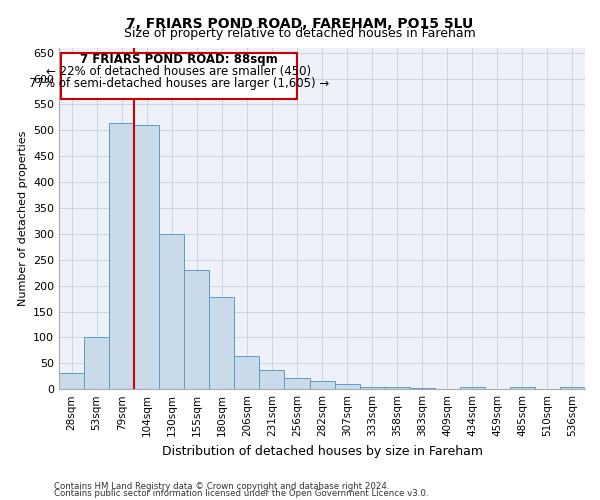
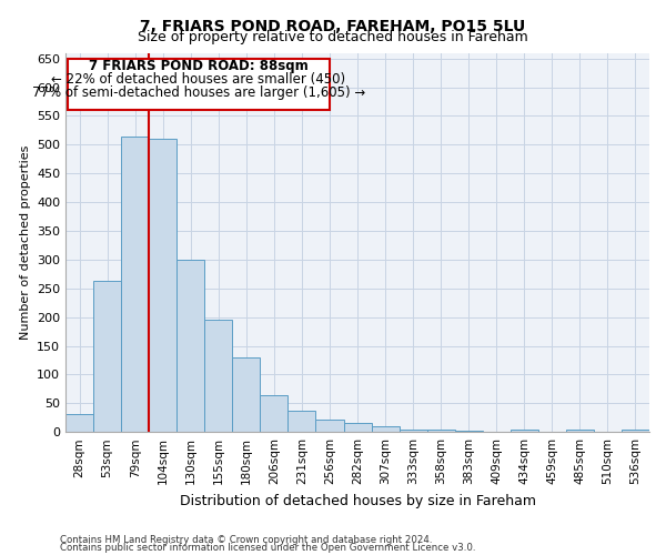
53sqm: 100 -> 263
155sqm: 230 -> 196
180sqm: 178 -> 130
